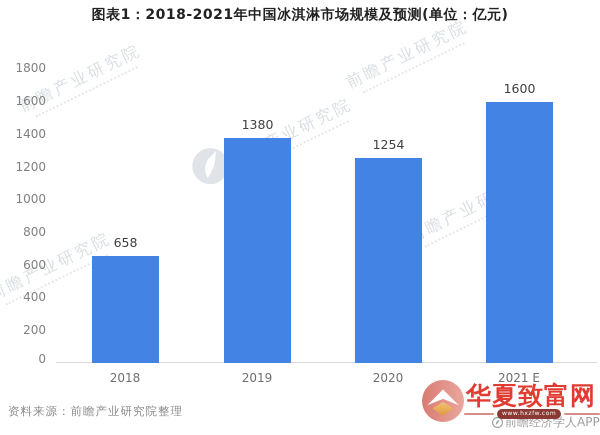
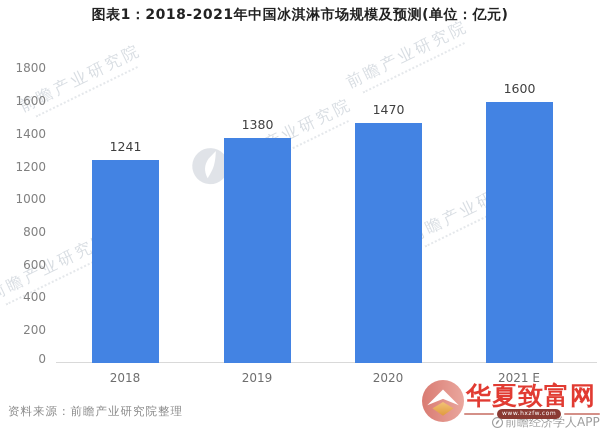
2018: 658 -> 1241
2020: 1254 -> 1470
